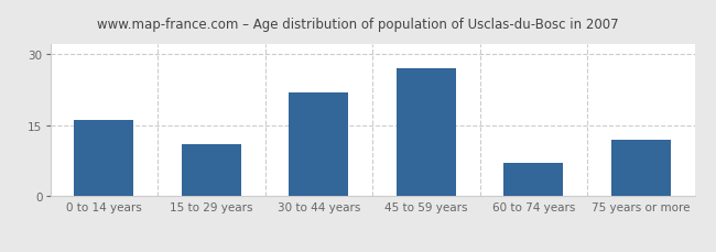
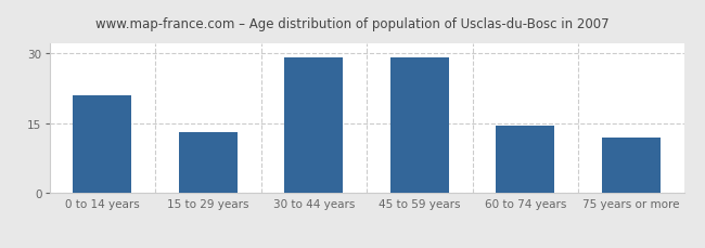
0 to 14 years: 16.0 -> 21.0
15 to 29 years: 11.0 -> 13.0
30 to 44 years: 22.0 -> 29.0
45 to 59 years: 27.0 -> 29.0
60 to 74 years: 7.0 -> 14.5
